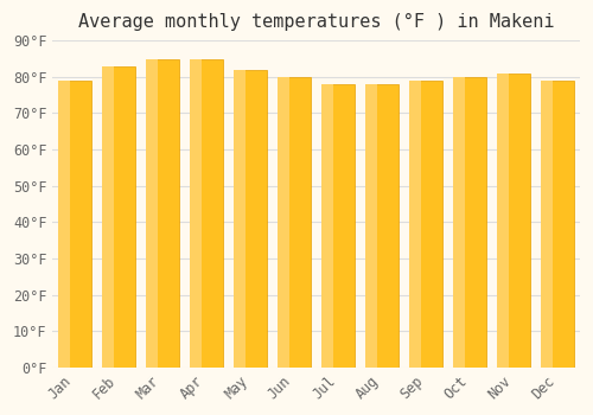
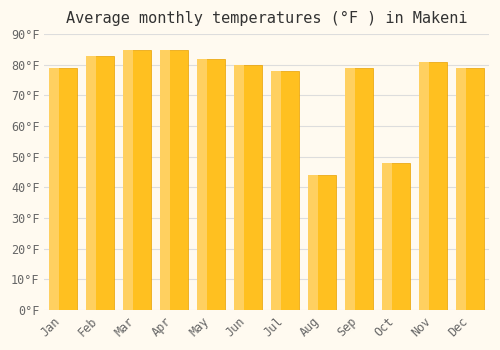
Aug: 78°F -> 44°F
Oct: 80°F -> 48°F
